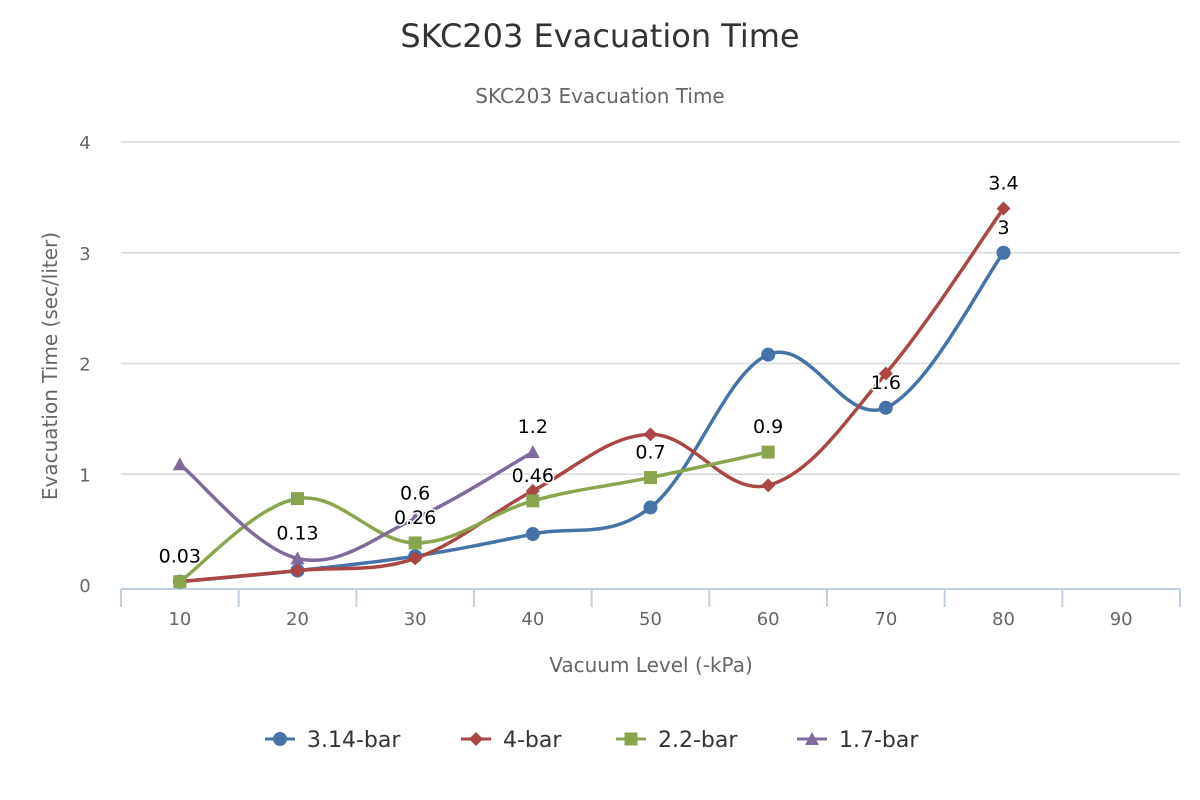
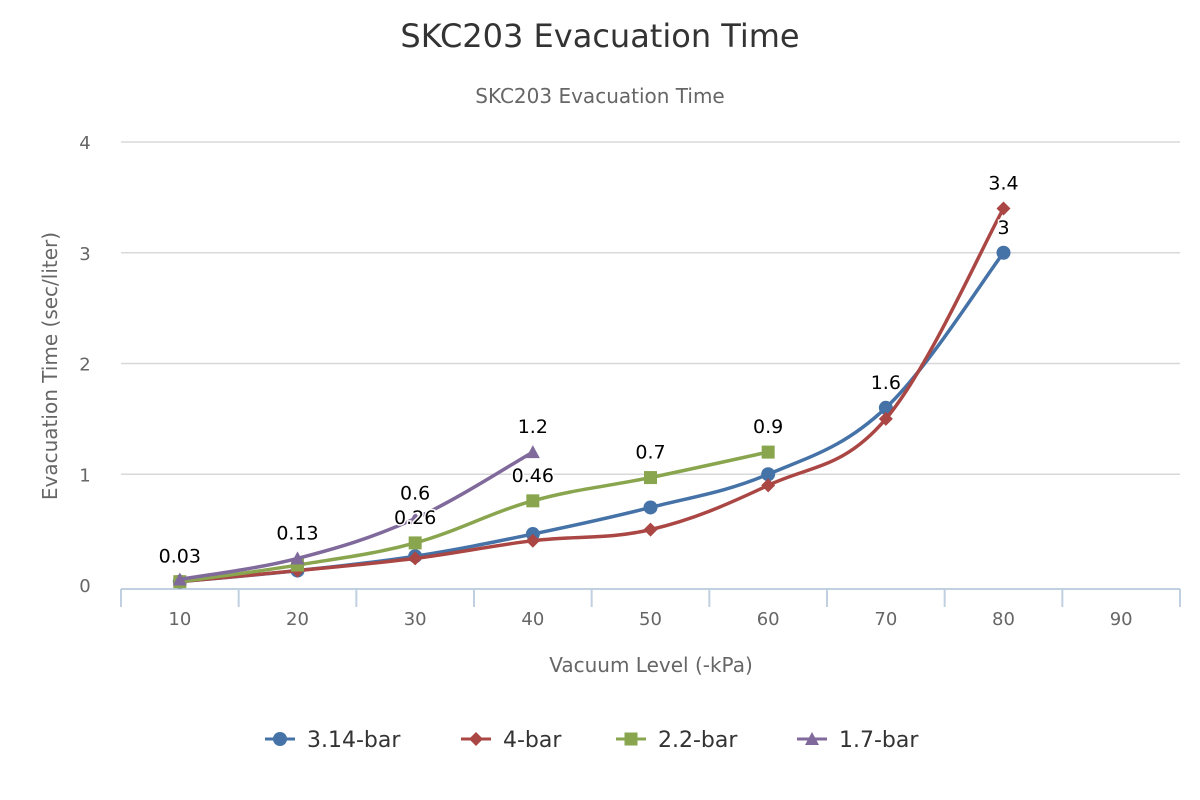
1.7-bar/10: 1.09 -> 0.05
2.2-bar/20: 0.78 -> 0.18
4-bar/40: 0.85 -> 0.40
4-bar/50: 1.36 -> 0.50
3.14-bar/60: 2.08 -> 1.00
4-bar/70: 1.91 -> 1.50
